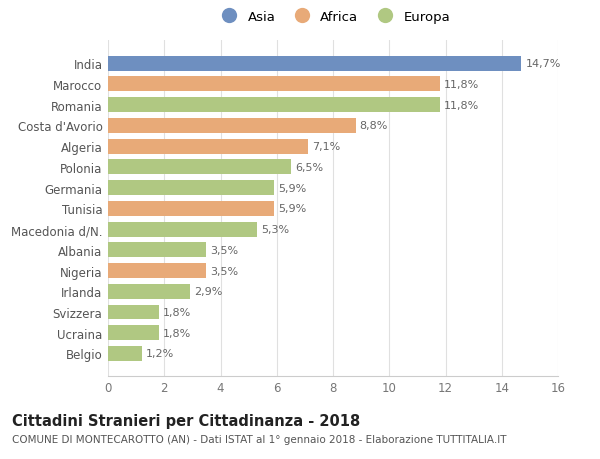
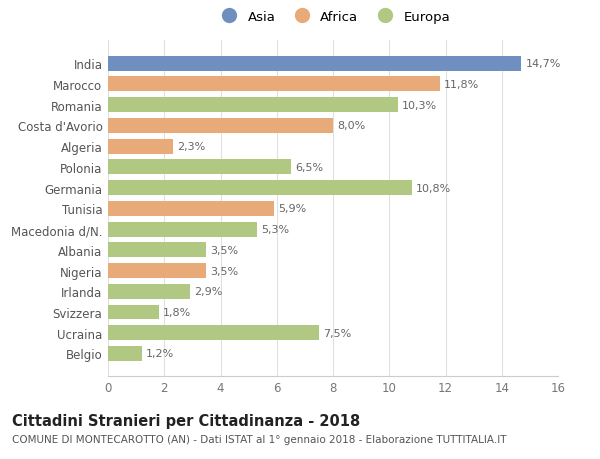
Romania: 11,8% -> 10,3%
Costa d'Avorio: 8,8% -> 8,0%
Algeria: 7,1% -> 2,3%
Germania: 5,9% -> 10,8%
Ucraina: 1,8% -> 7,5%
